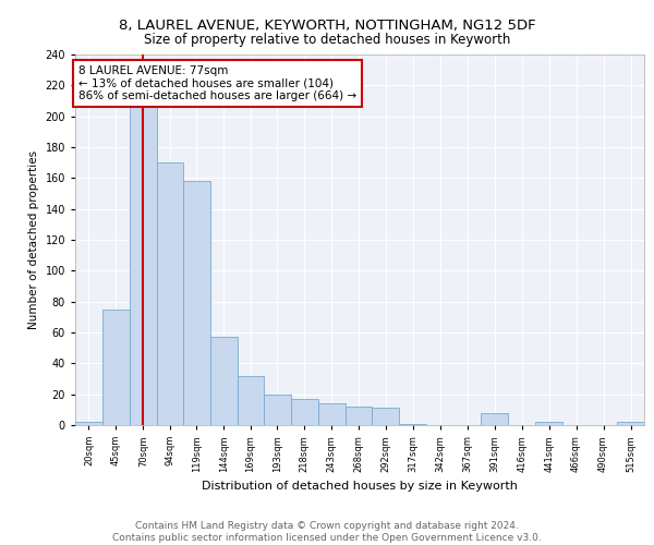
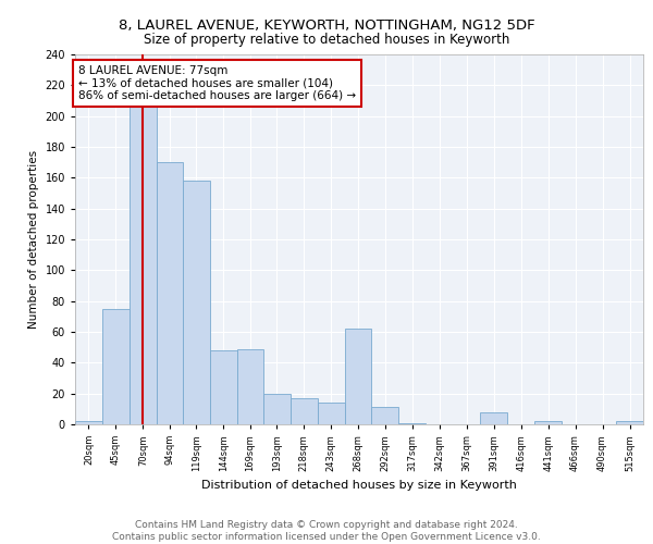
144sqm: 57 -> 48
169sqm: 32 -> 49
268sqm: 12 -> 62
